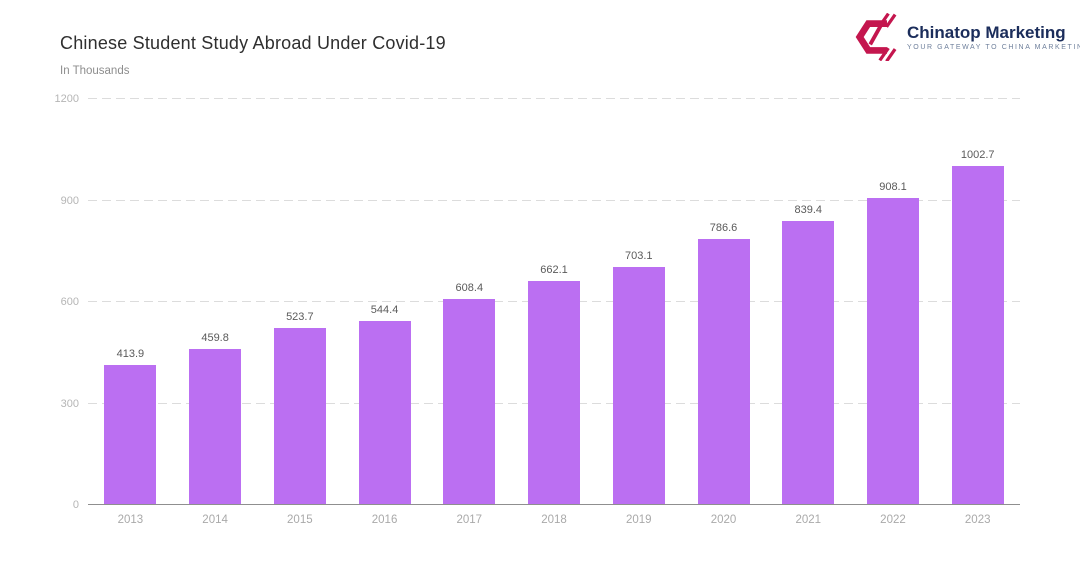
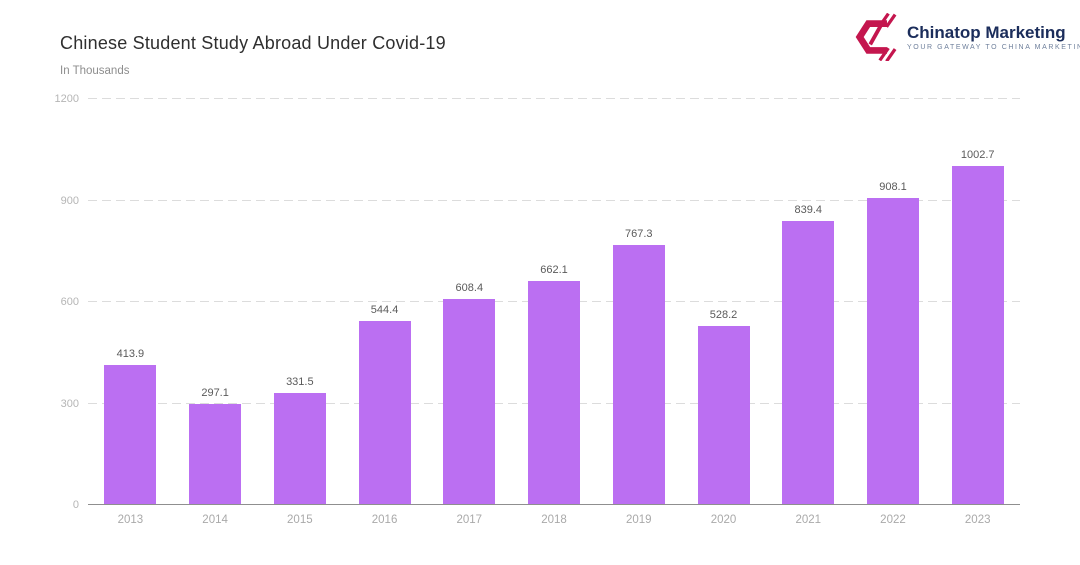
2014: 459.8 -> 297.1
2015: 523.7 -> 331.5
2019: 703.1 -> 767.3
2020: 786.6 -> 528.2
